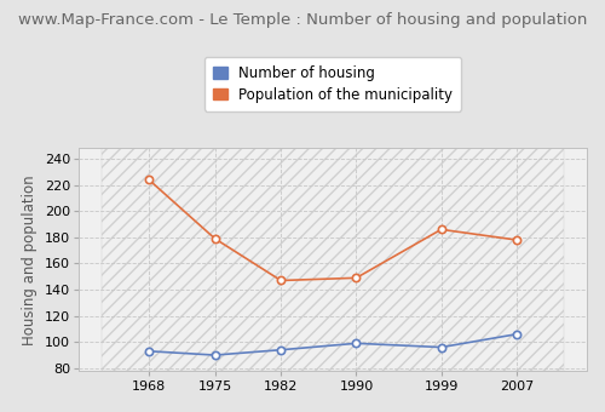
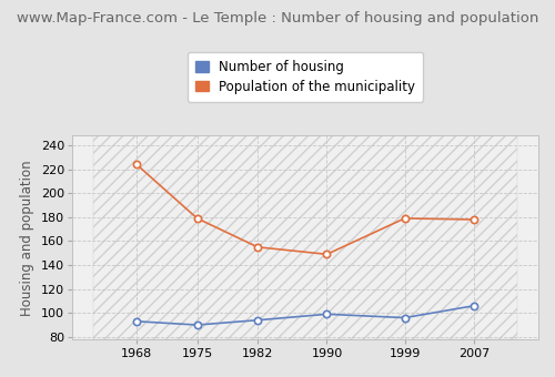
Population of the municipality/1982: 147 -> 155
Population of the municipality/1999: 186 -> 179
